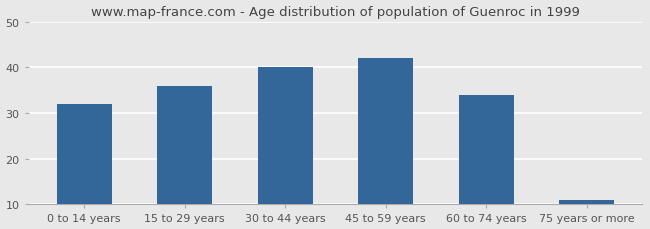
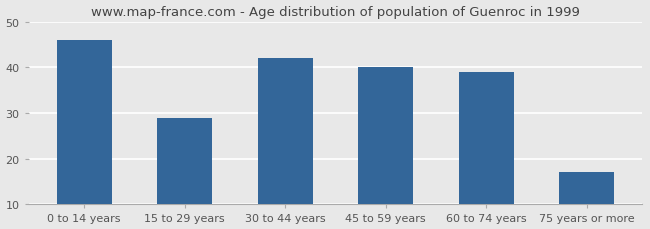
0 to 14 years: 32 -> 46
15 to 29 years: 36 -> 29
30 to 44 years: 40 -> 42
45 to 59 years: 42 -> 40
60 to 74 years: 34 -> 39
75 years or more: 11 -> 17
